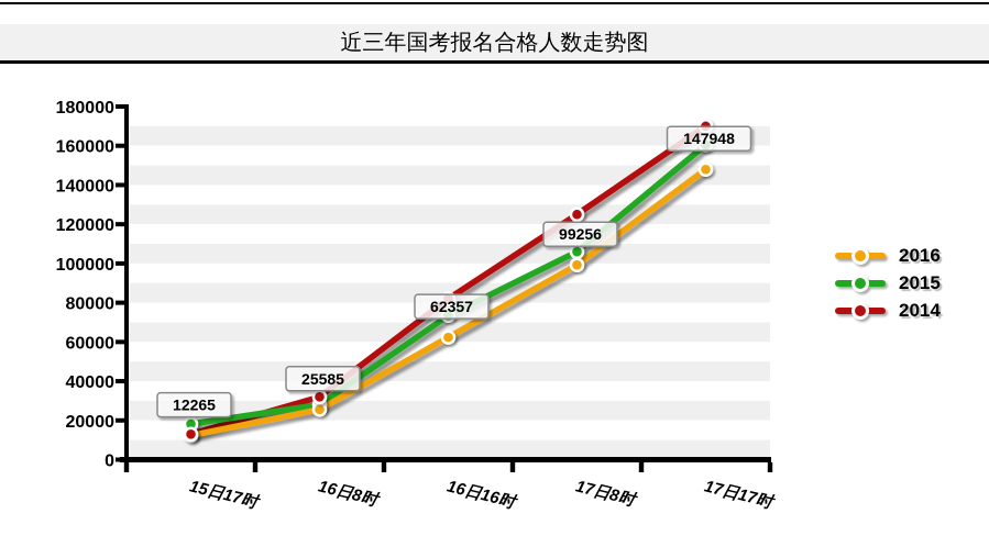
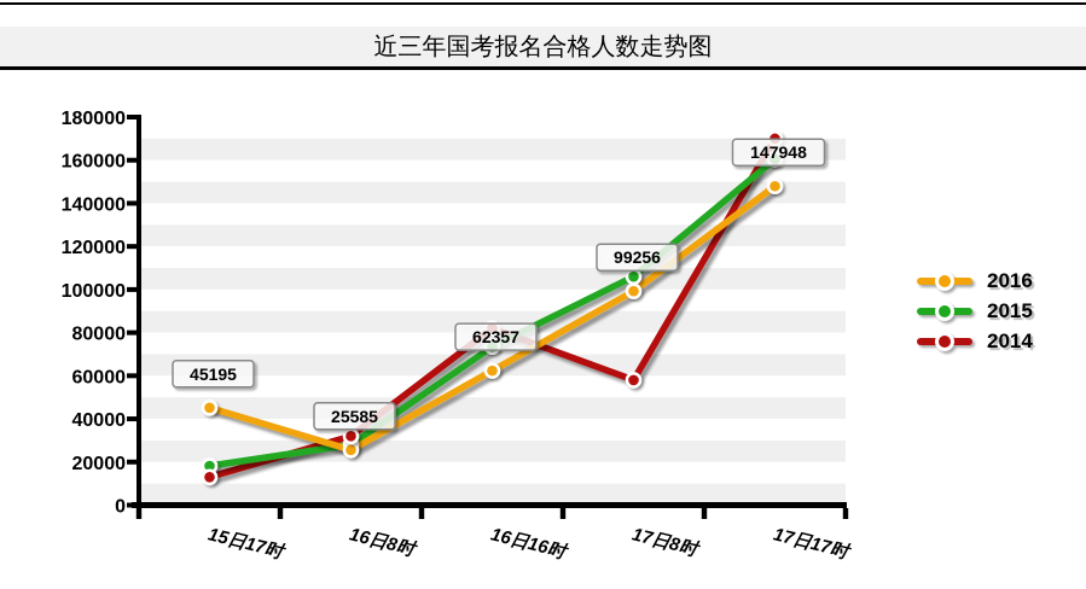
2016/15日17时: 12265 -> 45195
2014/17日8时: 125000 -> 58000
